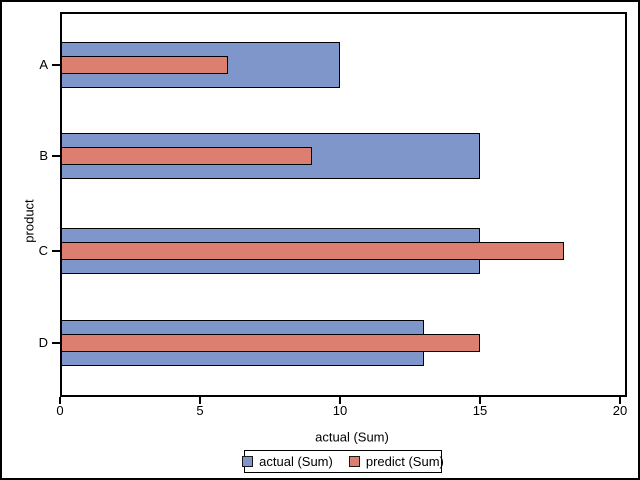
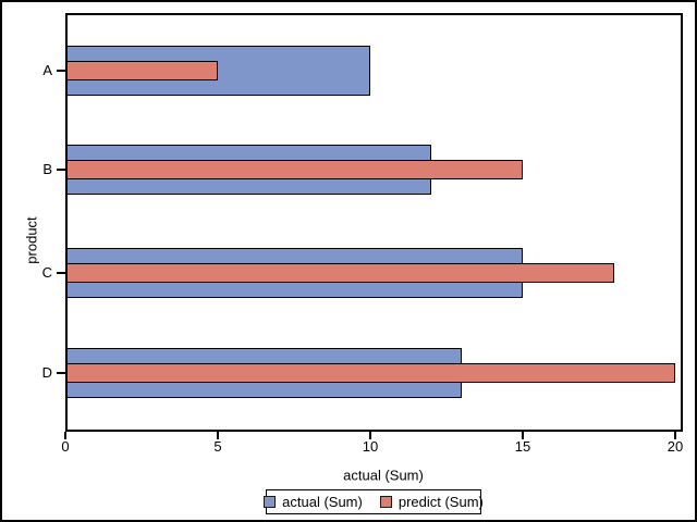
predict (Sum)/A: 6 -> 5
actual (Sum)/B: 15 -> 12
predict (Sum)/B: 9 -> 15
predict (Sum)/D: 15 -> 20
